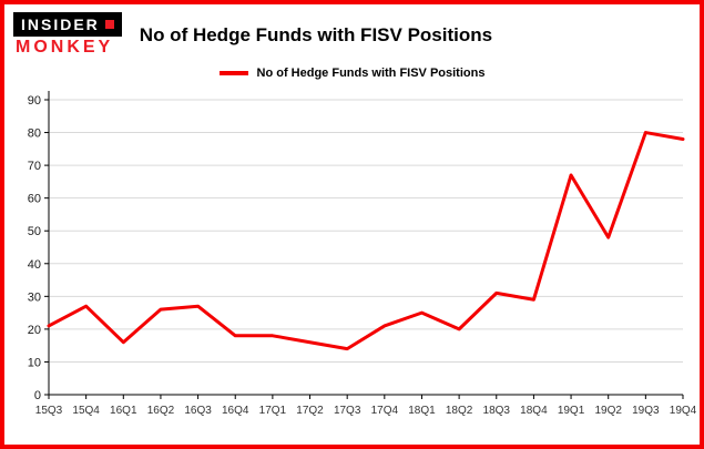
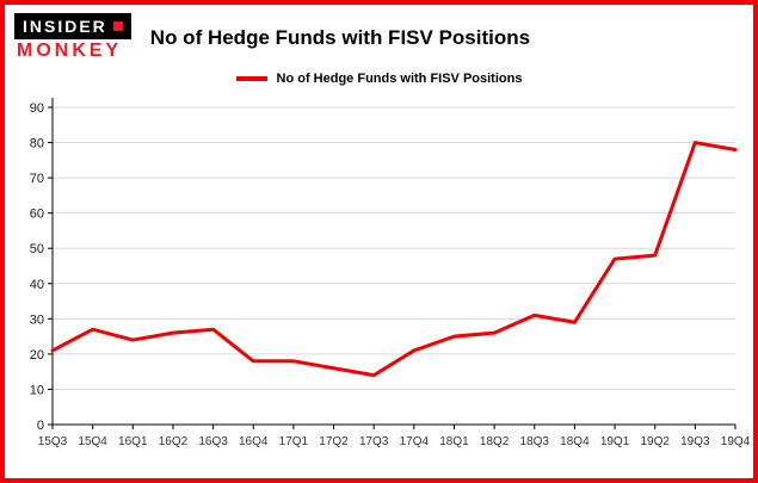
16Q1: 16 -> 24
18Q2: 20 -> 26
19Q1: 67 -> 47
